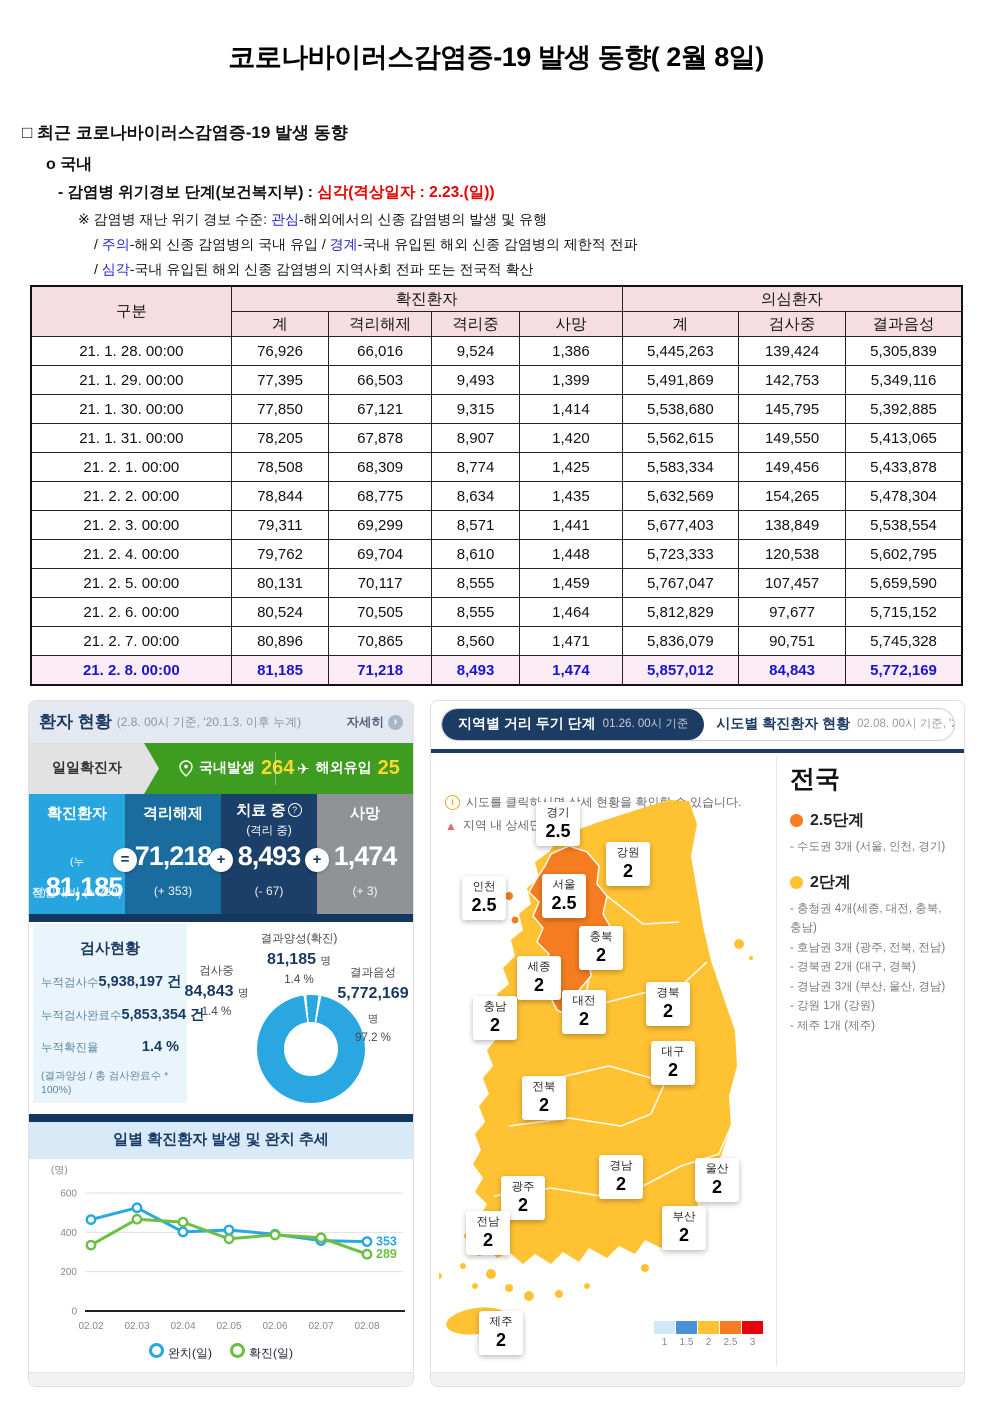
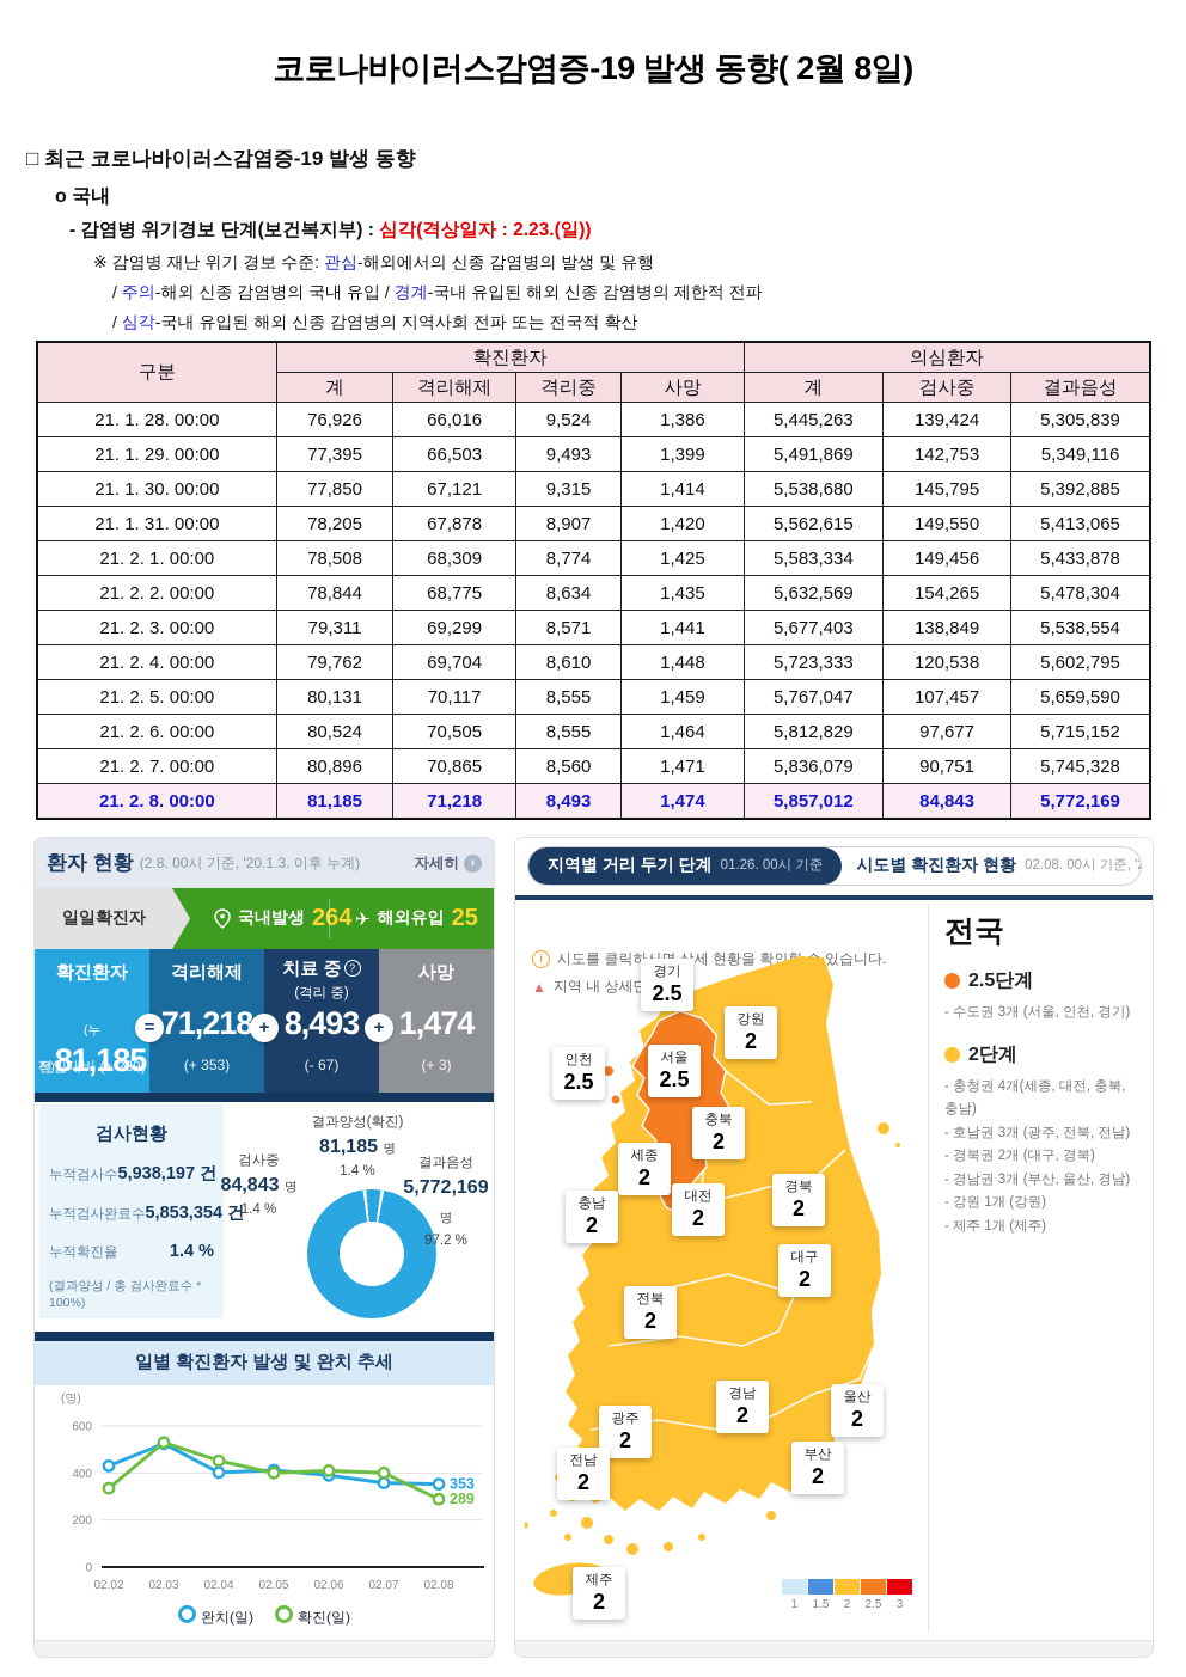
완치(일)/02.02: 460 -> 430
확진(일)/02.03: 470 -> 530
확진(일)/02.05: 370 -> 400
확진(일)/02.06: 390 -> 410
확진(일)/02.07: 370 -> 400
